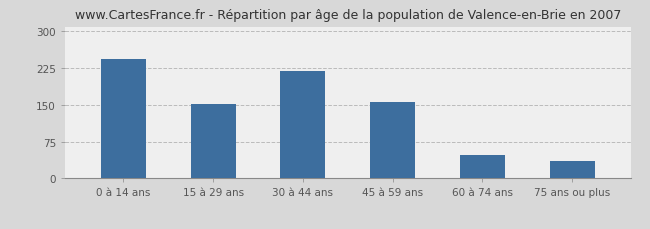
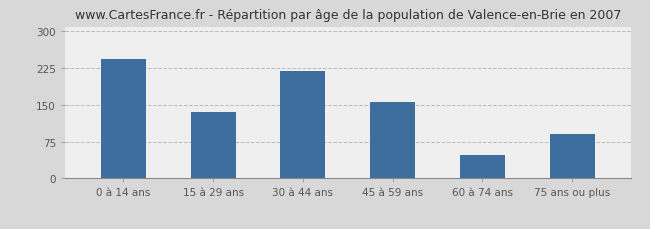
15 à 29 ans: 151 -> 135
75 ans ou plus: 35 -> 90
